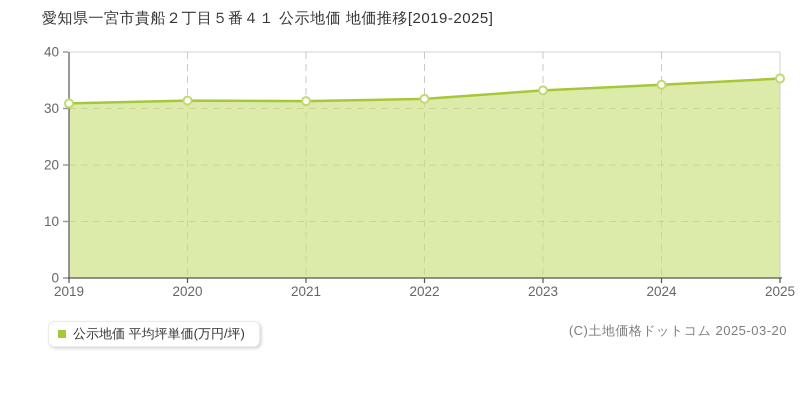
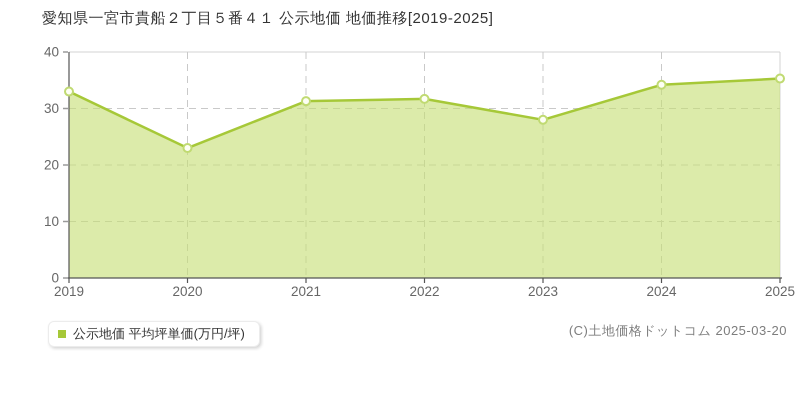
2019: 31 -> 33
2020: 31 -> 23
2023: 33 -> 28
